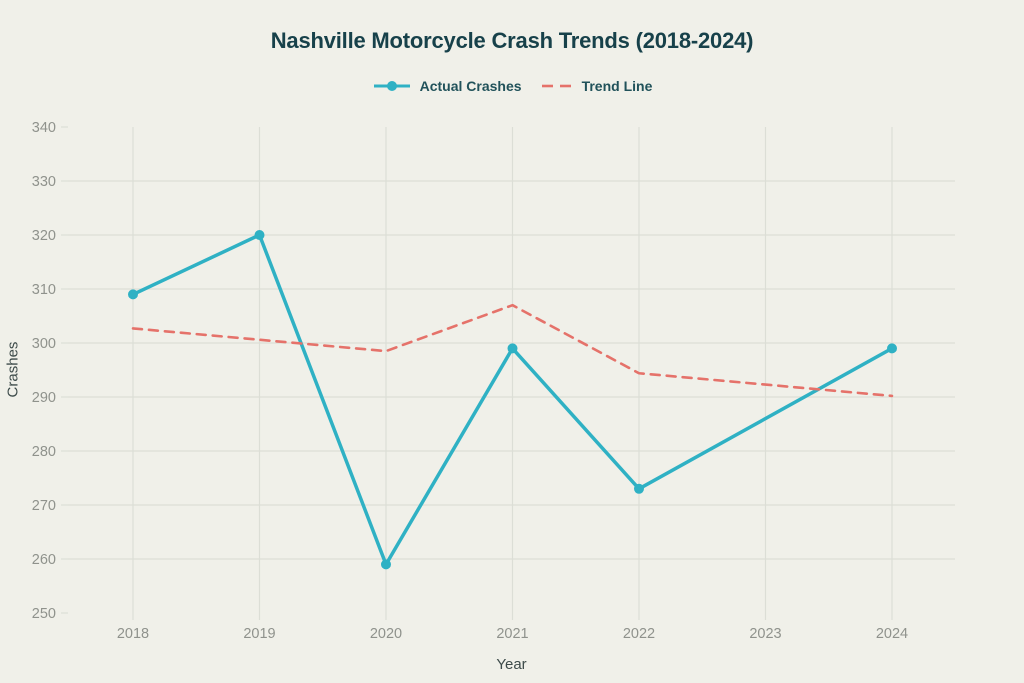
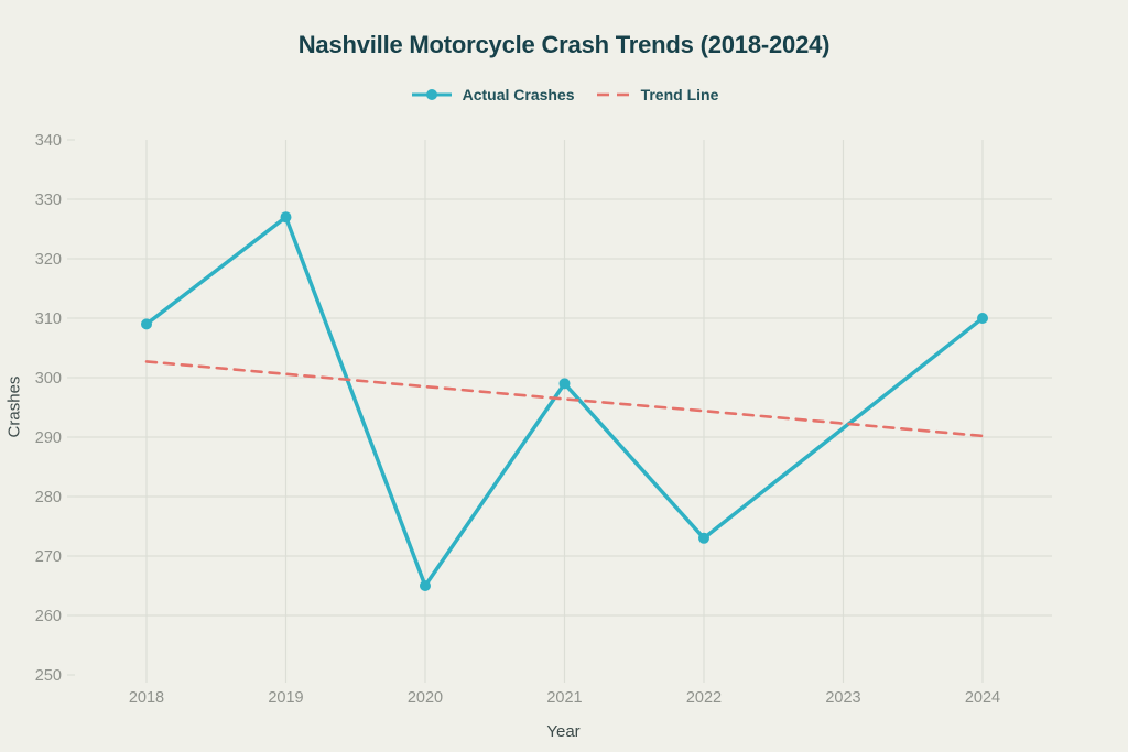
Actual Crashes/2019: 320 -> 327
Actual Crashes/2020: 259 -> 265
Trend Line/2021: 307 -> 296
Actual Crashes/2024: 299 -> 310
